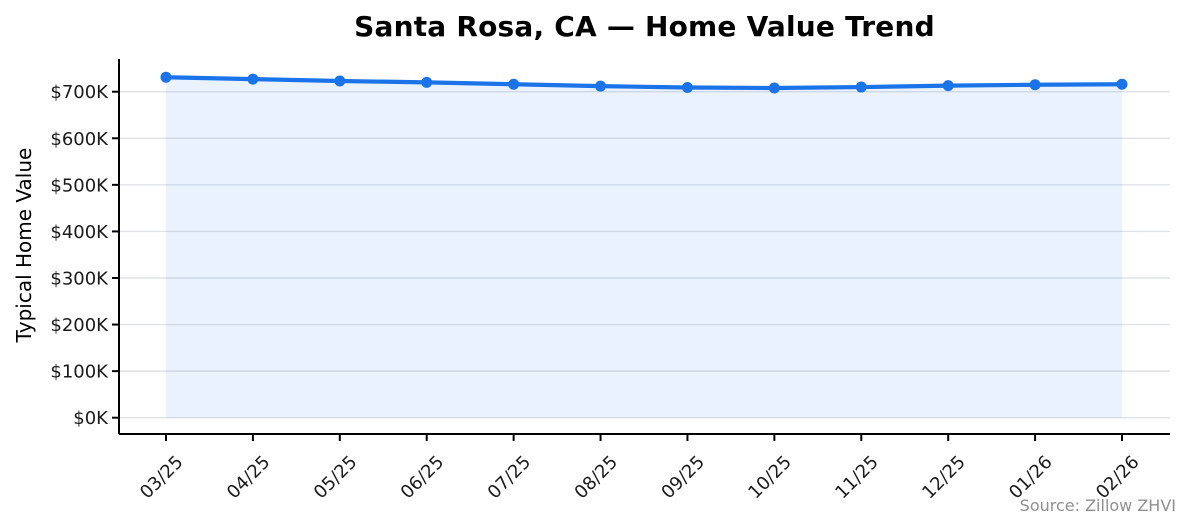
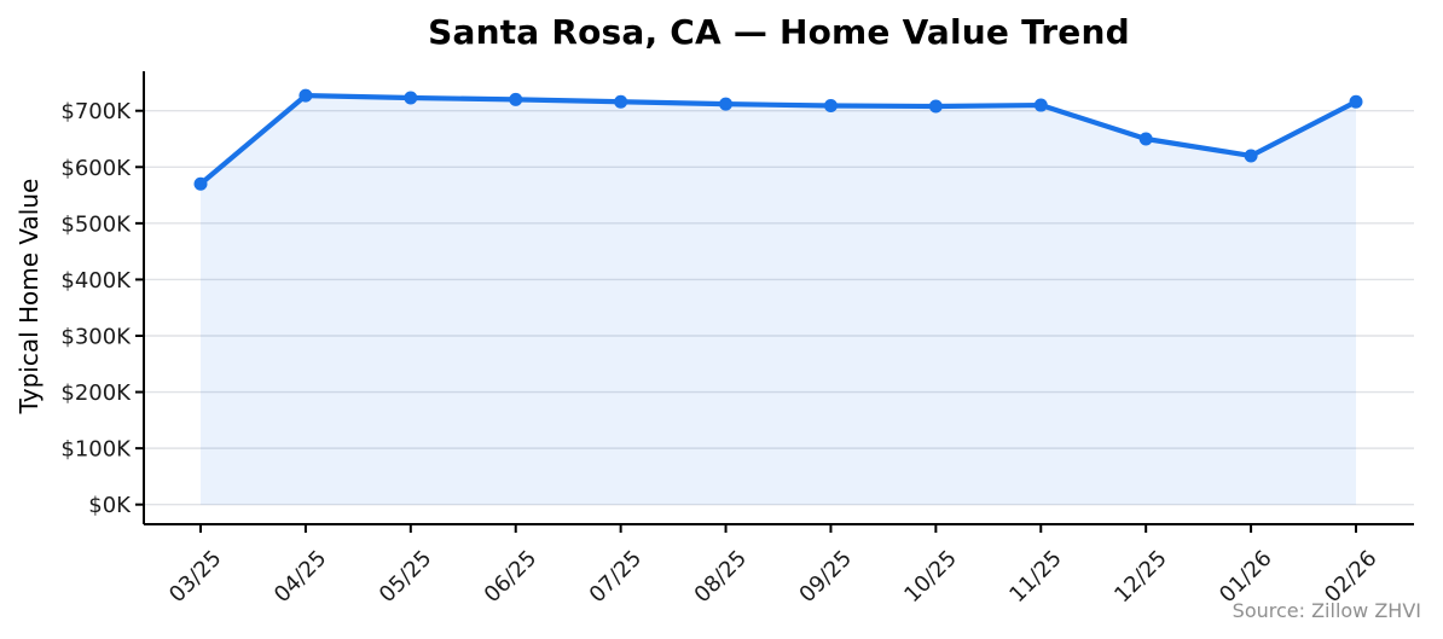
03/25: $730K -> $570K
12/25: $710K -> $650K
01/26: $720K -> $620K
